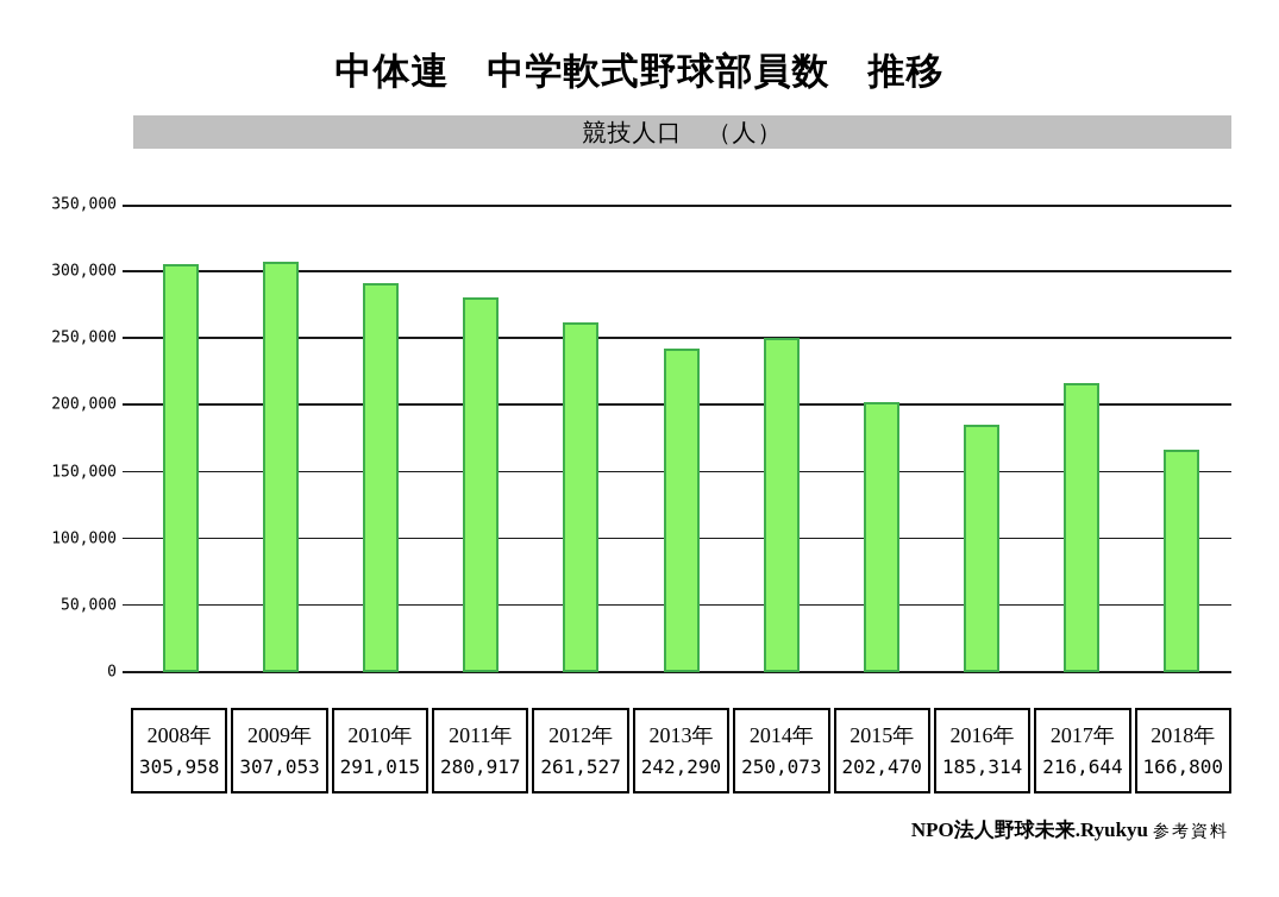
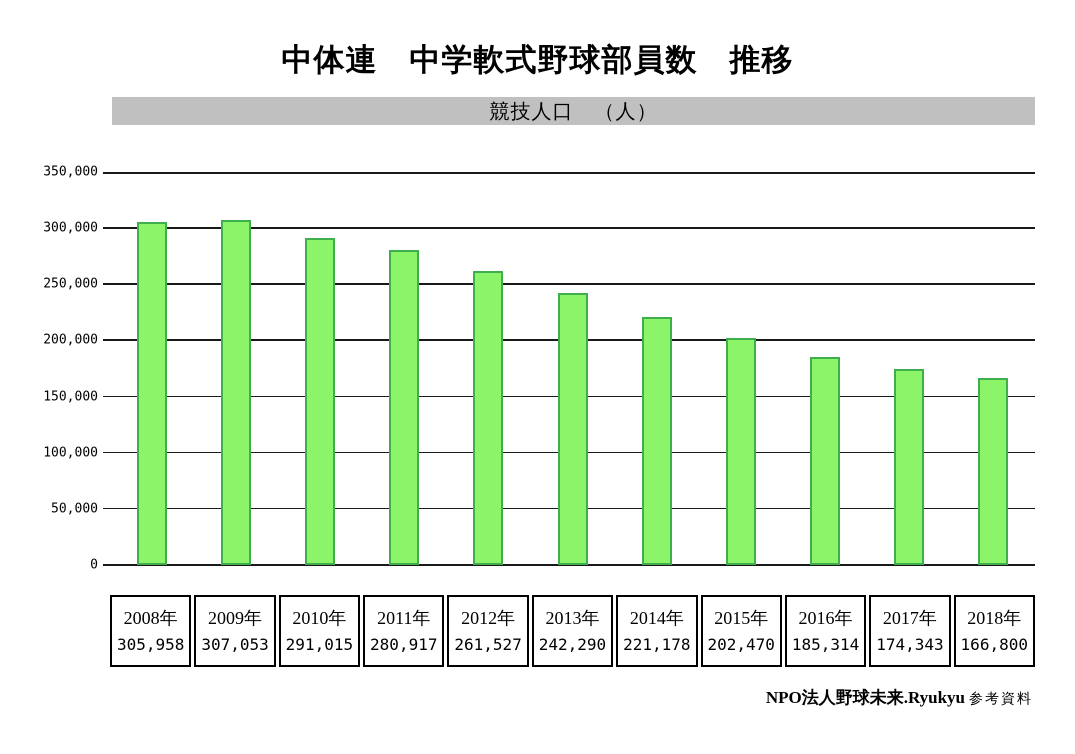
2014年: 250,073 -> 221,178
2017年: 216,644 -> 174,343
